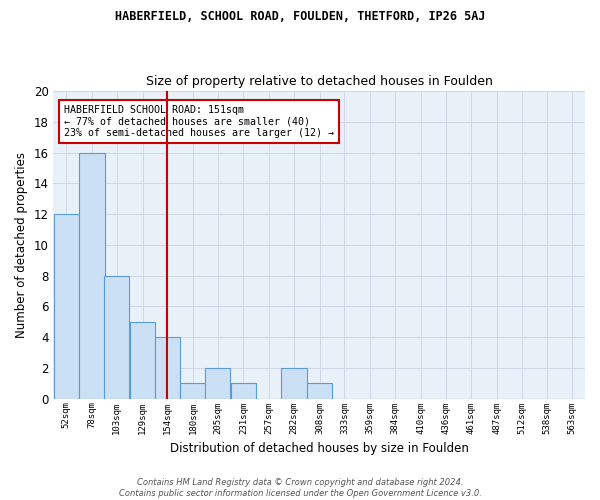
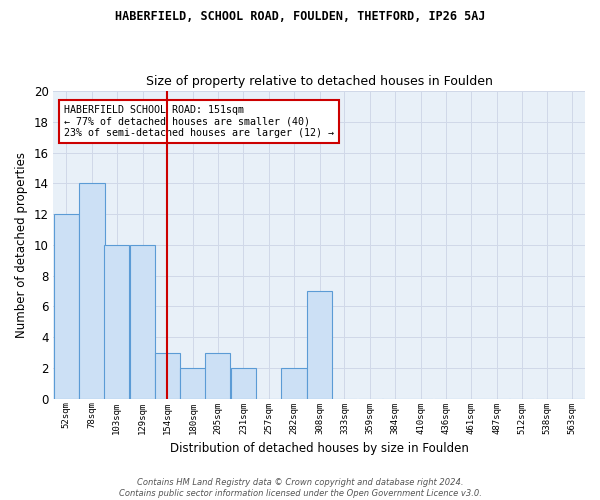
78sqm: 16 -> 14
103sqm: 8 -> 10
129sqm: 5 -> 10
154sqm: 4 -> 3
180sqm: 1 -> 2
205sqm: 2 -> 3
231sqm: 1 -> 2
308sqm: 1 -> 7
